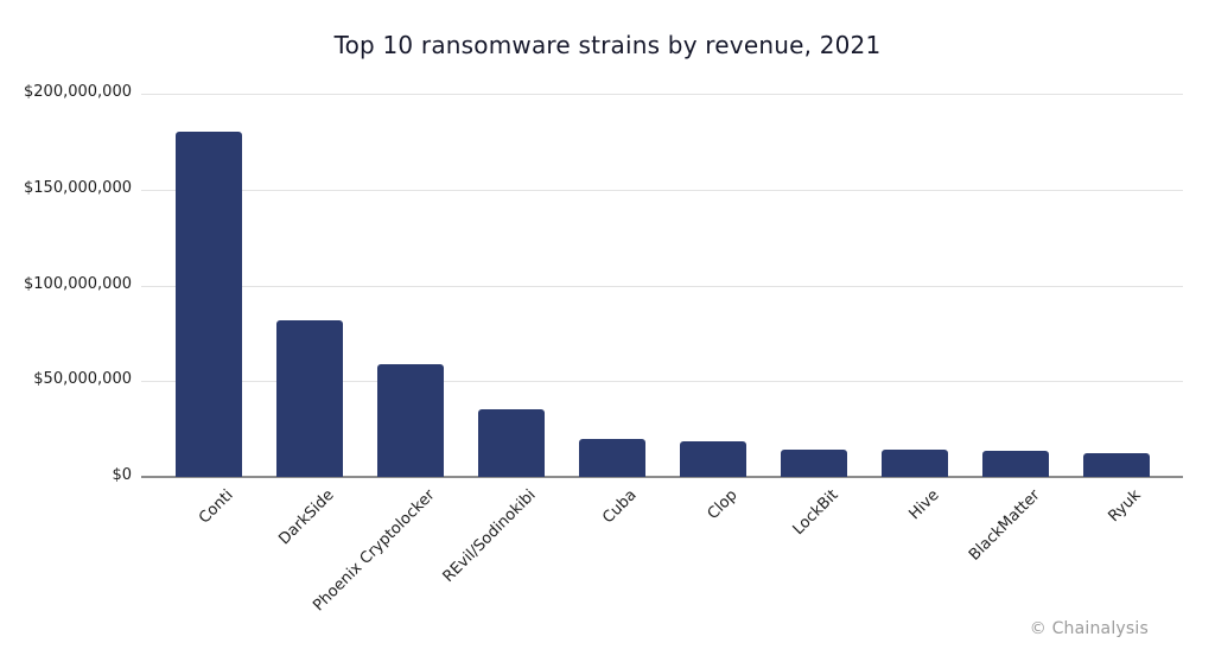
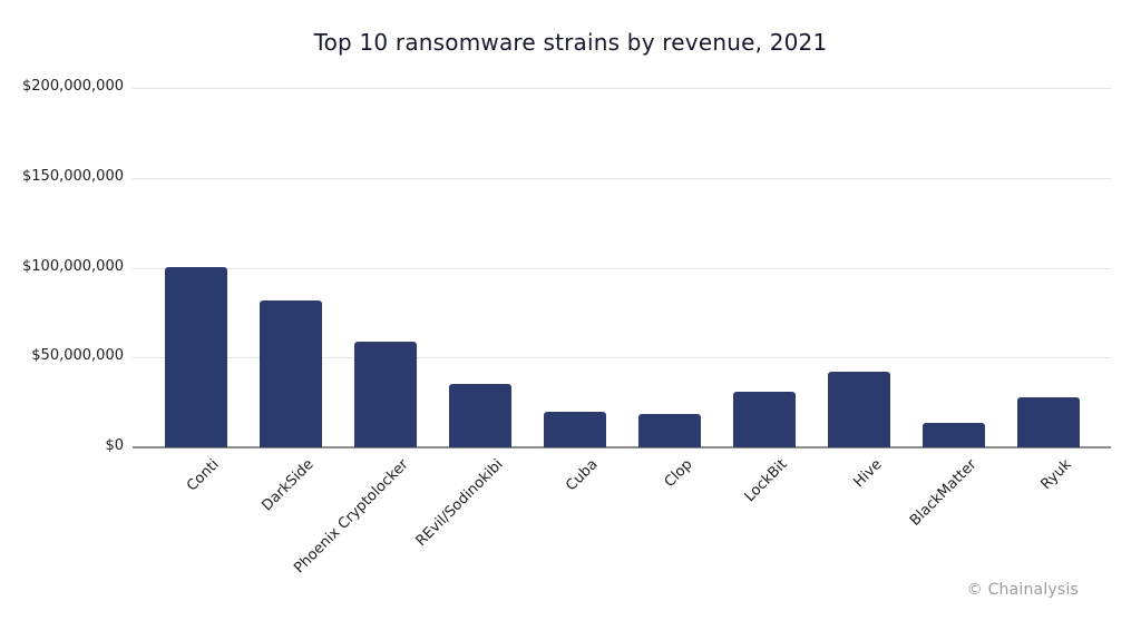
Conti: $180000000 -> $100000000
LockBit: $14000000 -> $31000000
Hive: $14000000 -> $42000000
Ryuk: $12000000 -> $28000000
